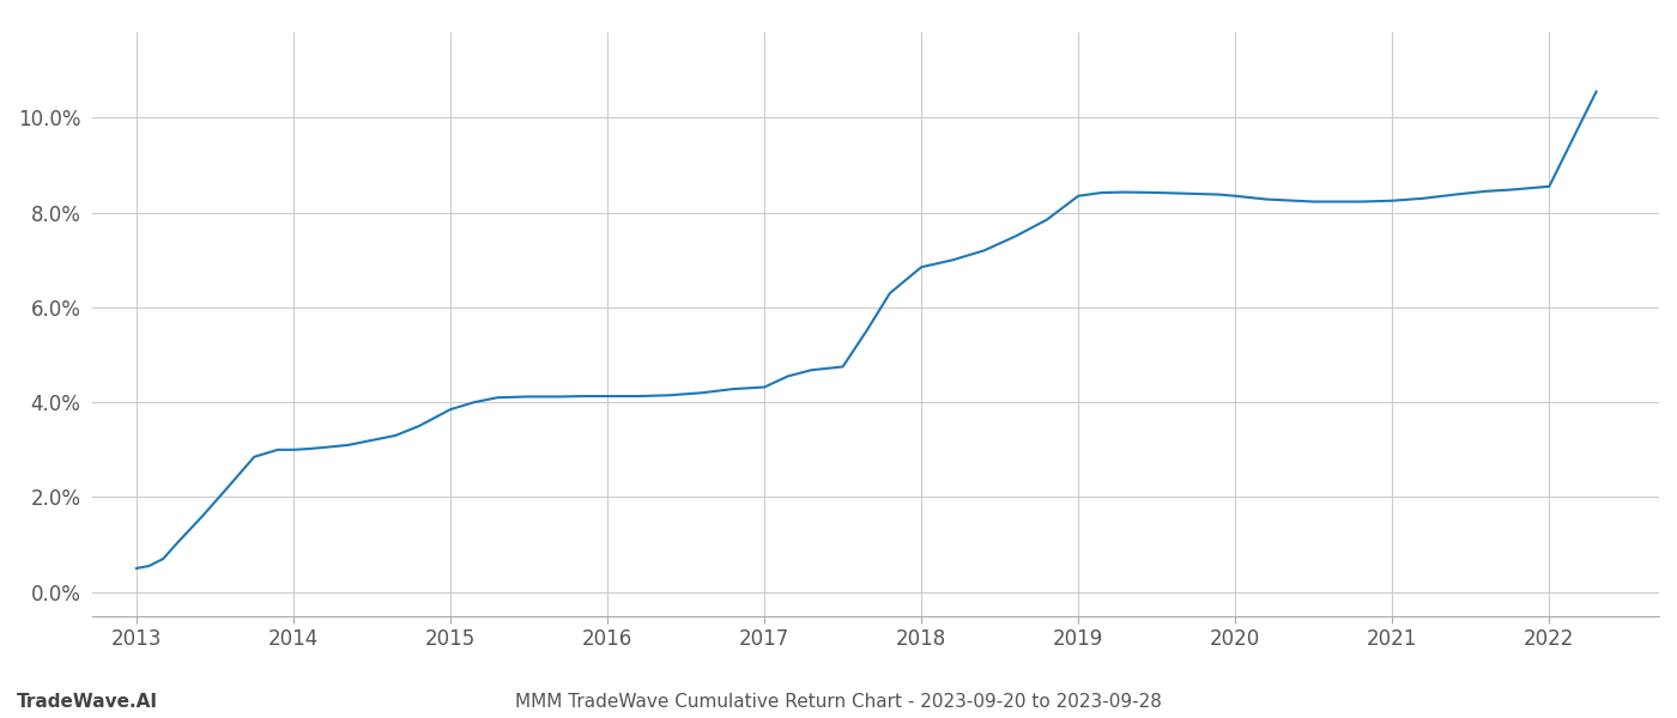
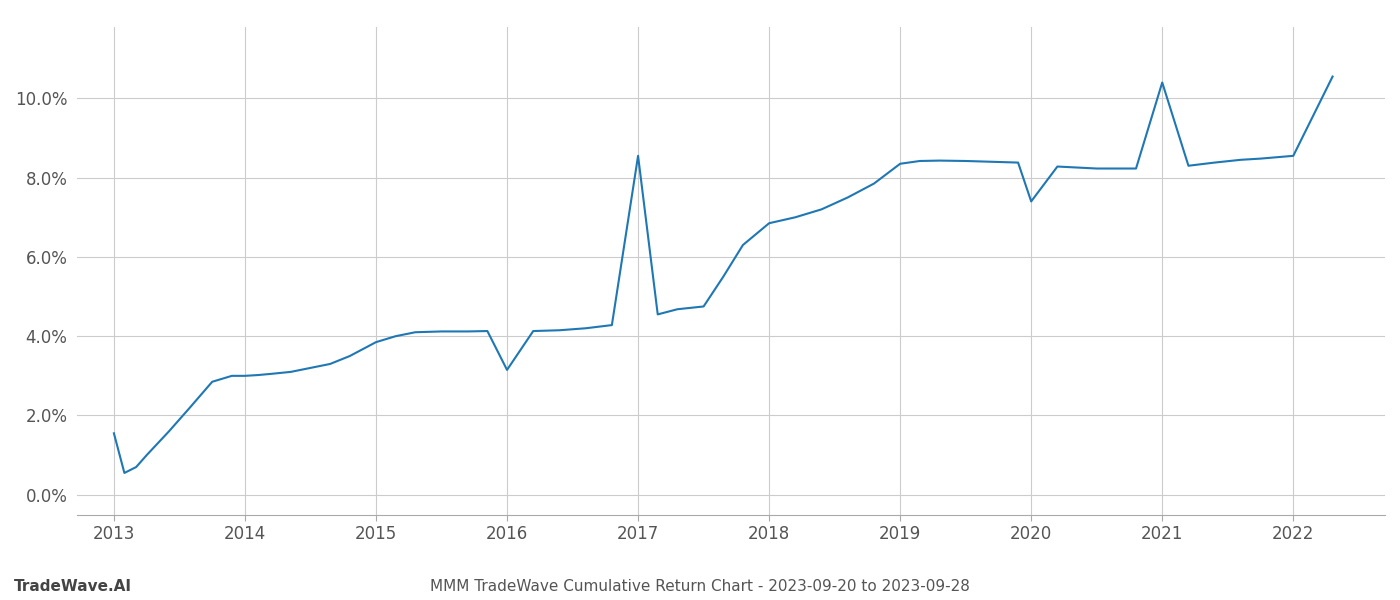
2013: 0.50% -> 1.55%
2016: 4.13% -> 3.15%
2017: 4.32% -> 8.55%
2020: 8.35% -> 7.40%
2021: 8.25% -> 10.40%
